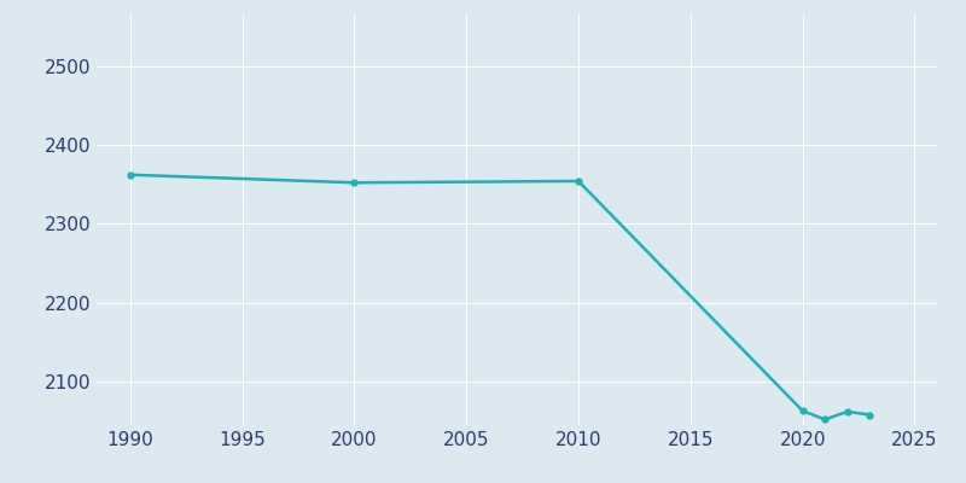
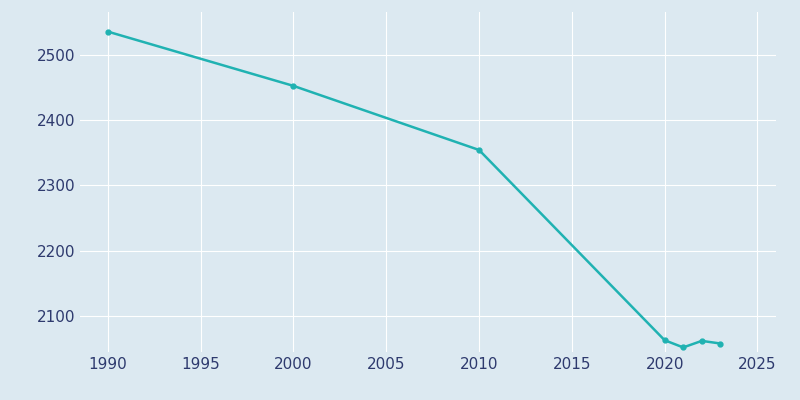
1990: 2362 -> 2535
2000: 2352 -> 2452
